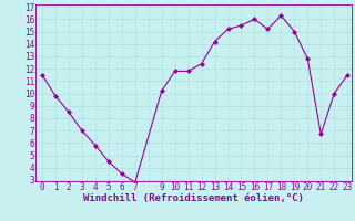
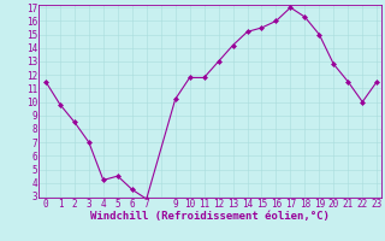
4: 5.8 -> 4.2
12: 12.4 -> 13.0
17: 15.2 -> 17.0
21: 6.7 -> 11.5
